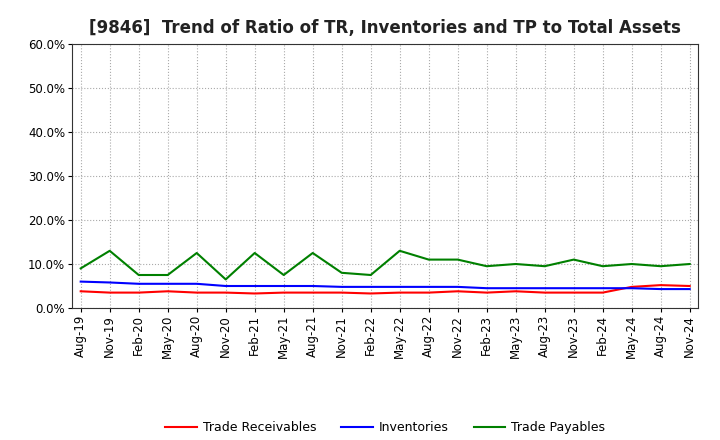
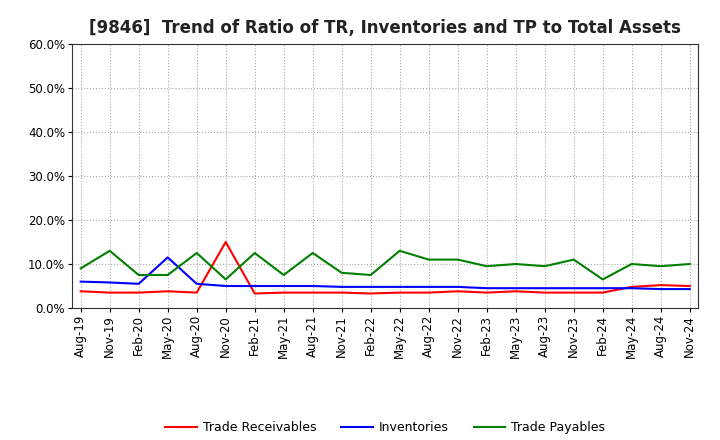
Inventories/May-20: 5.5% -> 11.5%
Trade Receivables/Nov-20: 3.5% -> 15.0%
Trade Payables/Feb-24: 9.5% -> 6.5%
